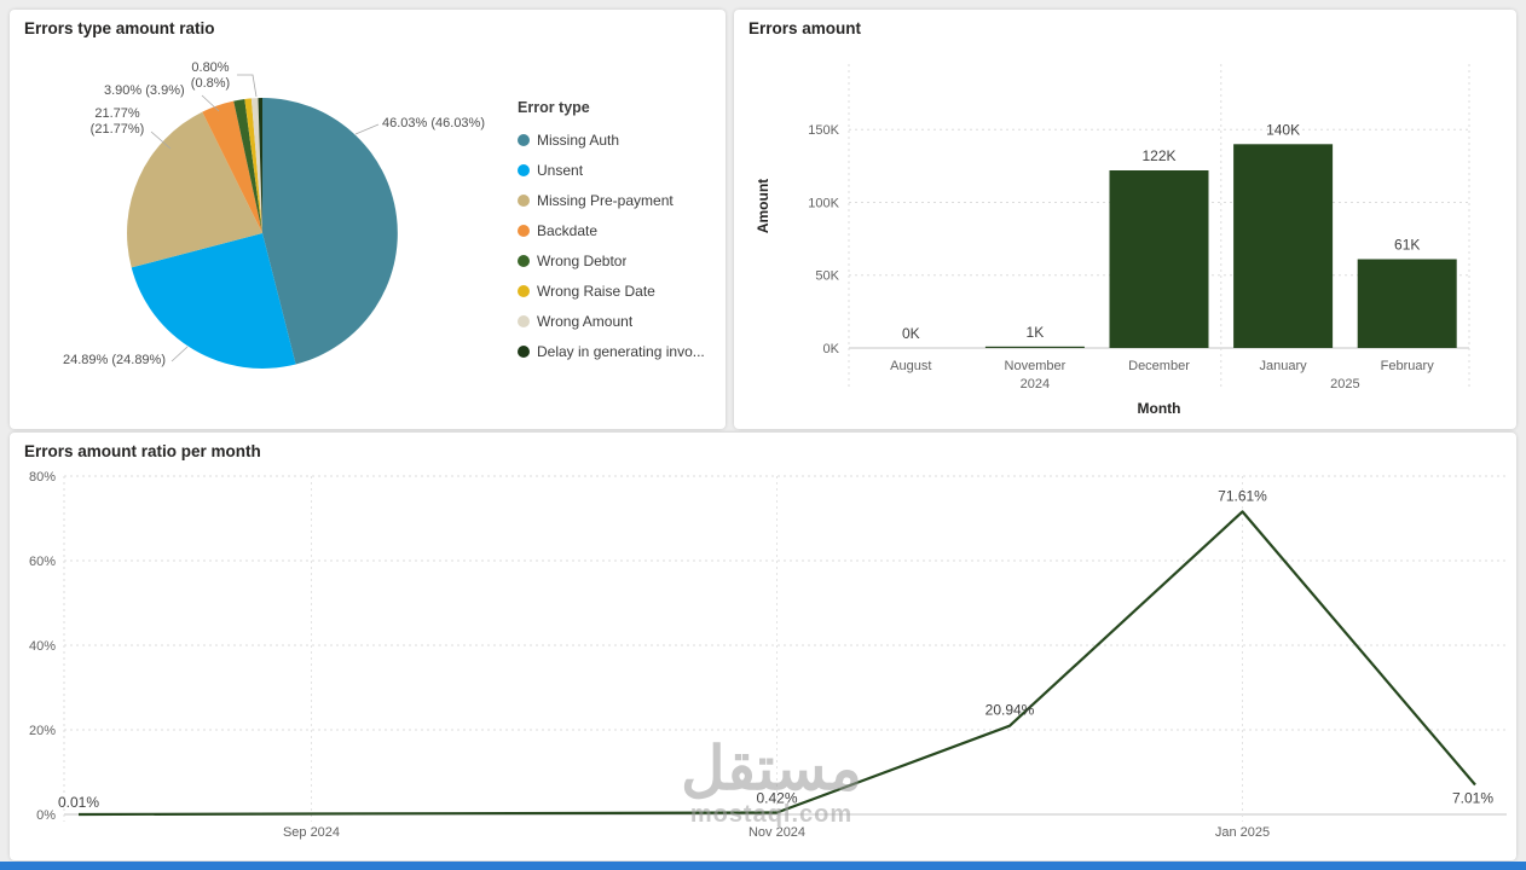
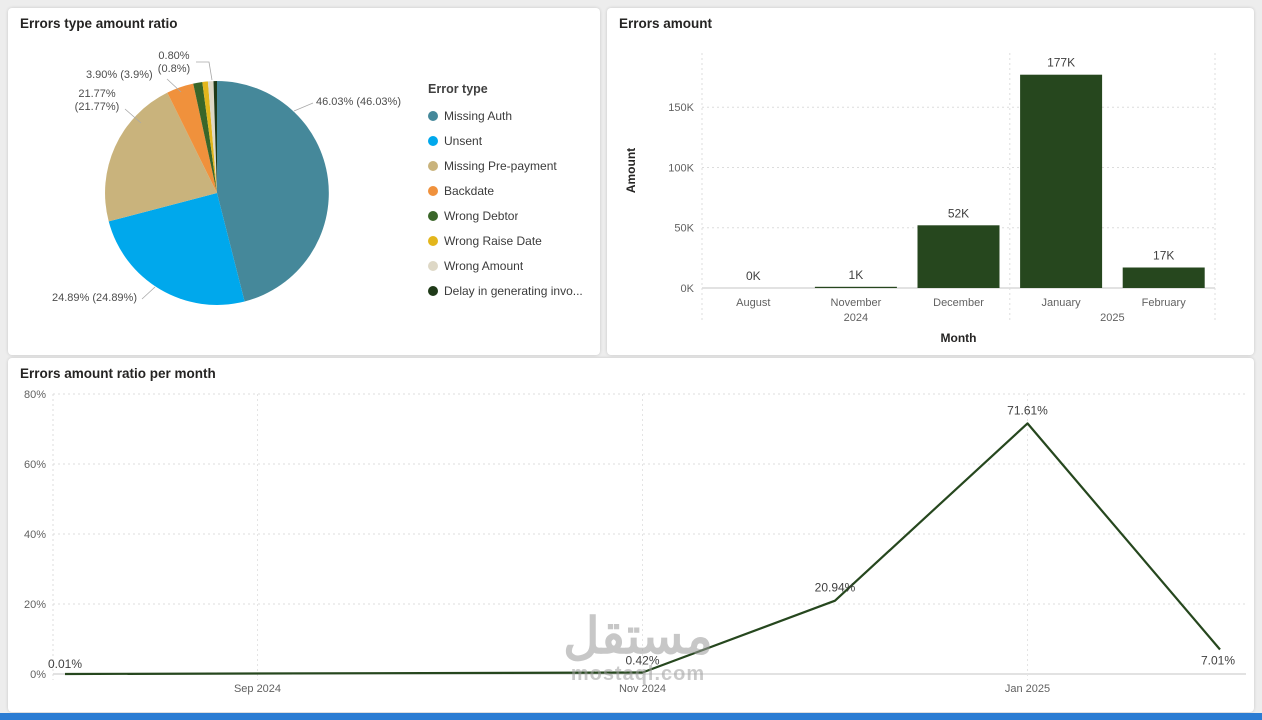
Errors amount/December: 122K -> 52K
Errors amount/January: 140K -> 177K
Errors amount/February: 61K -> 17K
